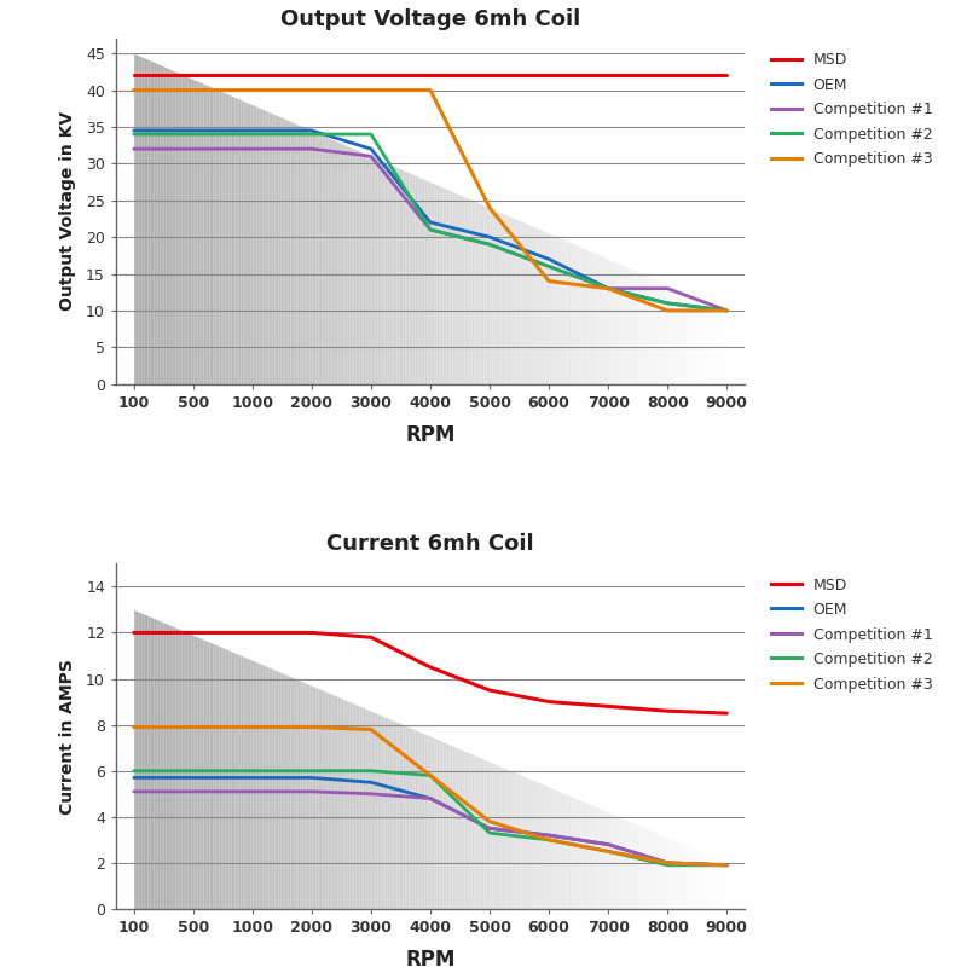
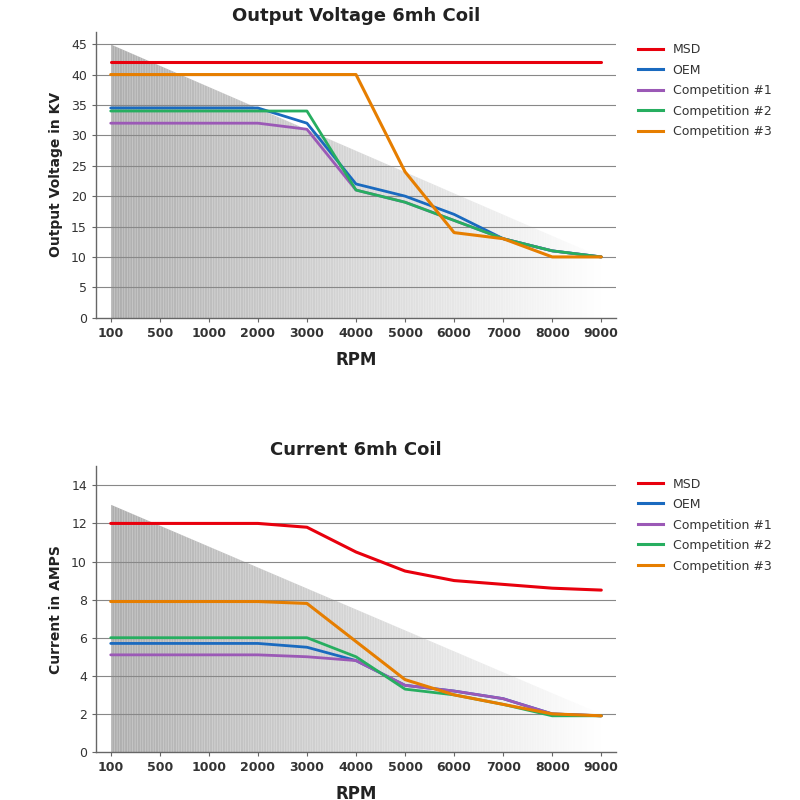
Output Voltage 6mh Coil/Competition #1/8000: 13 -> 11
Current 6mh Coil/Competition #2/4000: 5.8 -> 5.0
